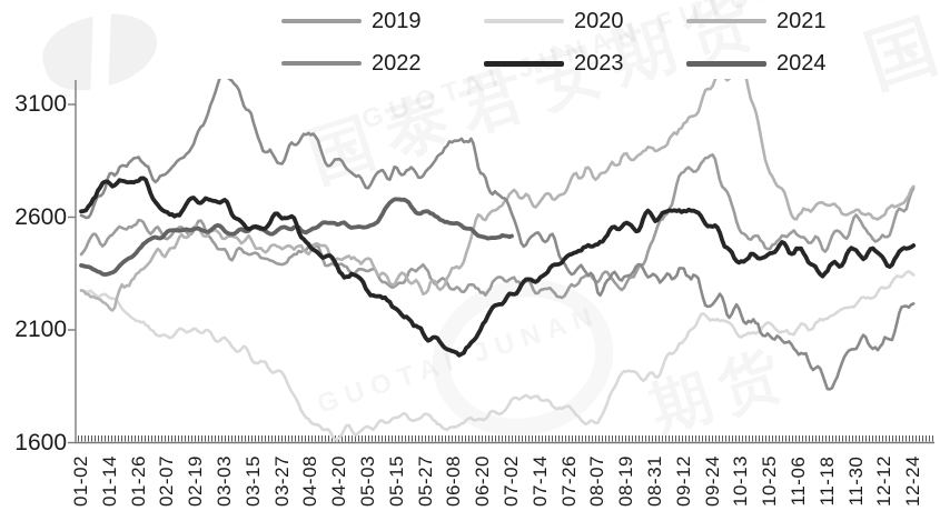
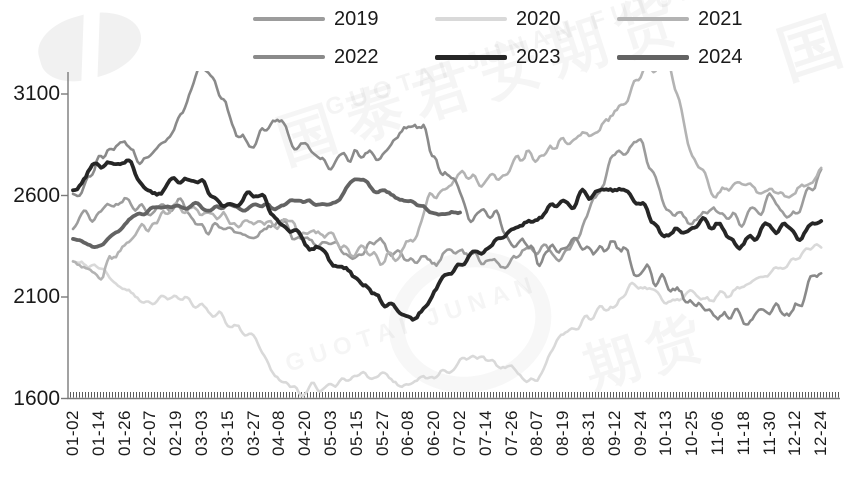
2020/08-31: 1900 -> 2000
2022/11-18: 1860 -> 1990
